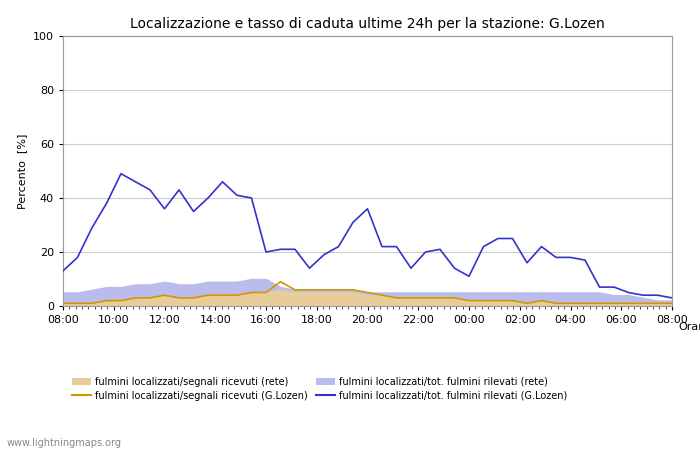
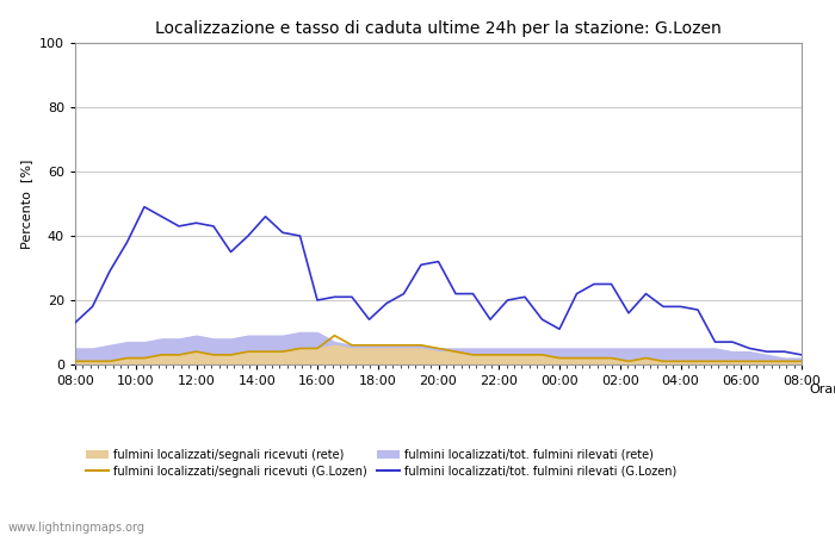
fulmini localizzati/tot. fulmini rilevati (G.Lozen)/12:00: 36 -> 44
fulmini localizzati/tot. fulmini rilevati (G.Lozen)/20:00: 36 -> 32
